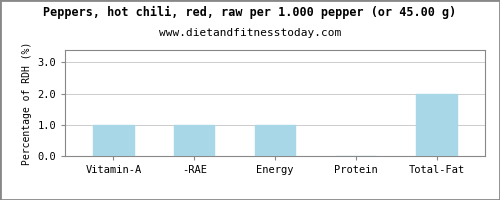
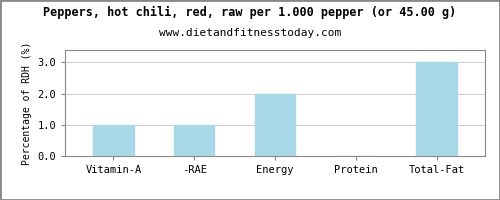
Energy: 1 -> 2
Total-Fat: 2 -> 3
